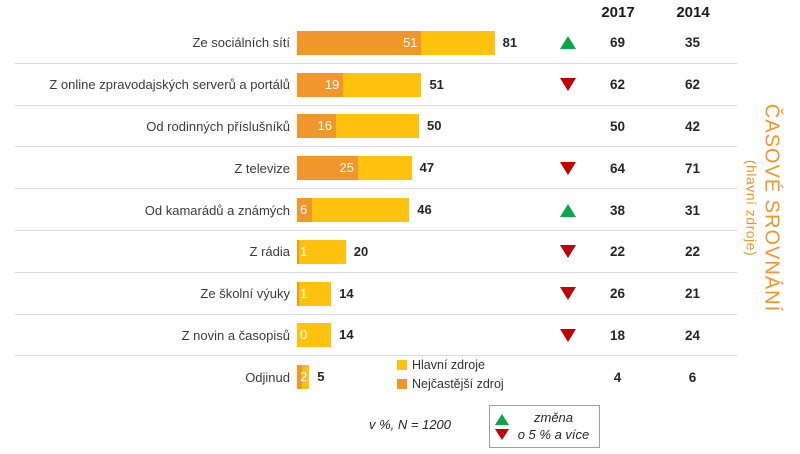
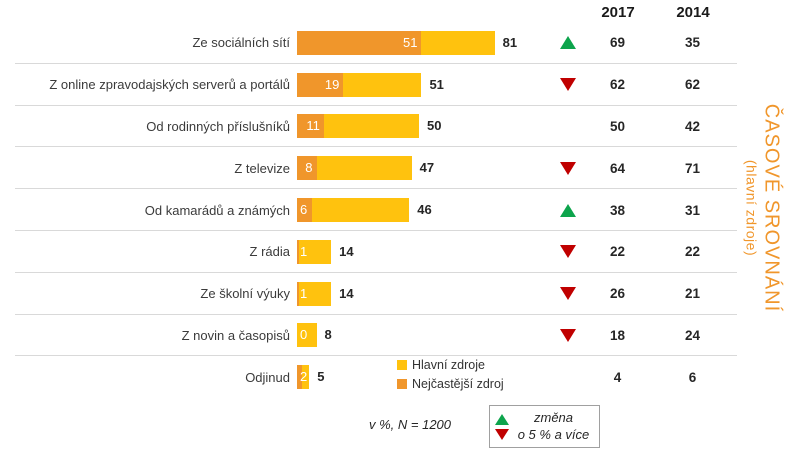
Nejčastější zdroj/Od rodinných příslušníků: 16 -> 11
Nejčastější zdroj/Z televize: 25 -> 8
Hlavní zdroje/Z rádia: 20 -> 14
Hlavní zdroje/Z novin a časopisů: 14 -> 8
